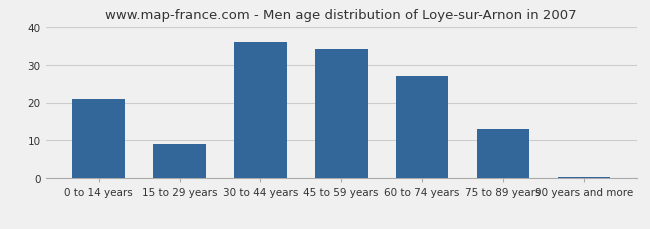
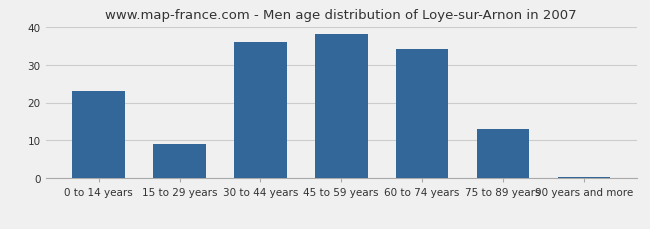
0 to 14 years: 21.0 -> 23.0
45 to 59 years: 34.0 -> 38.0
60 to 74 years: 27.0 -> 34.0
